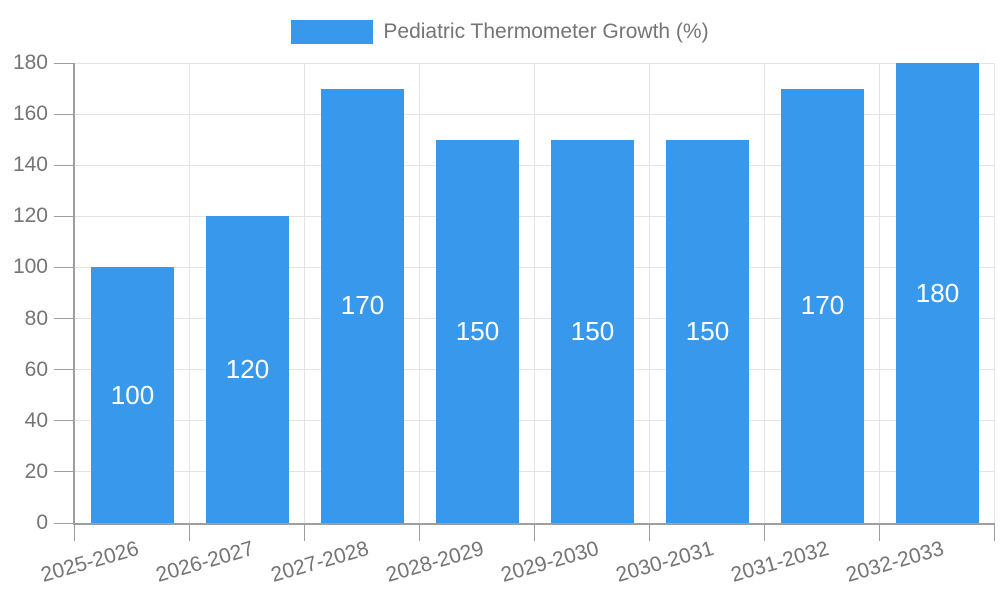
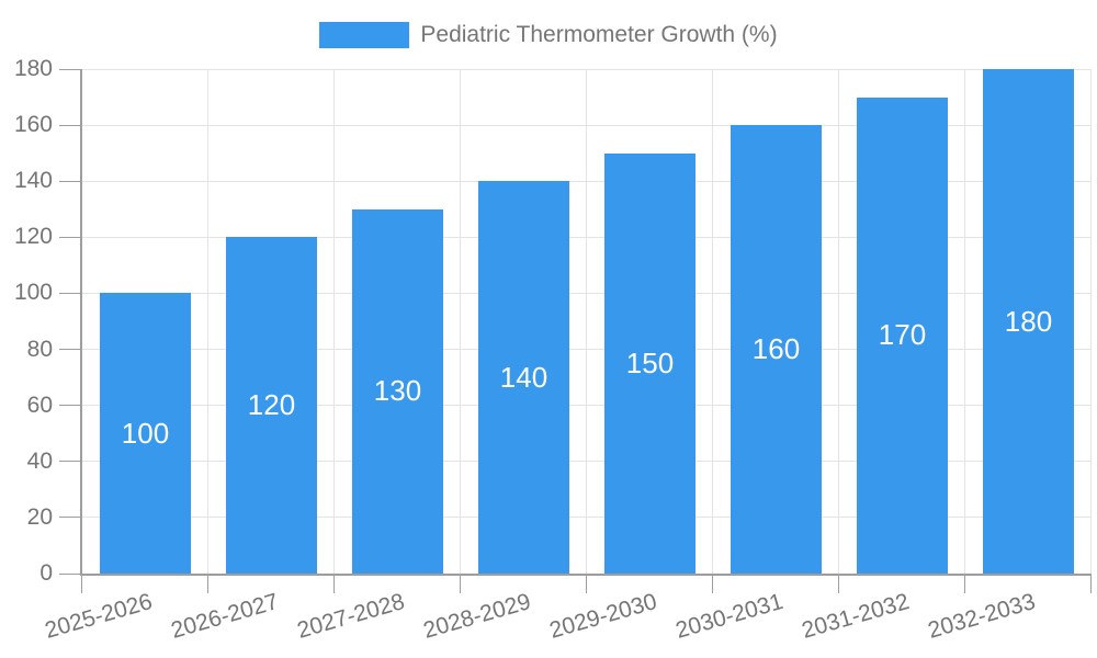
2027-2028: 170 -> 130
2028-2029: 150 -> 140
2030-2031: 150 -> 160
